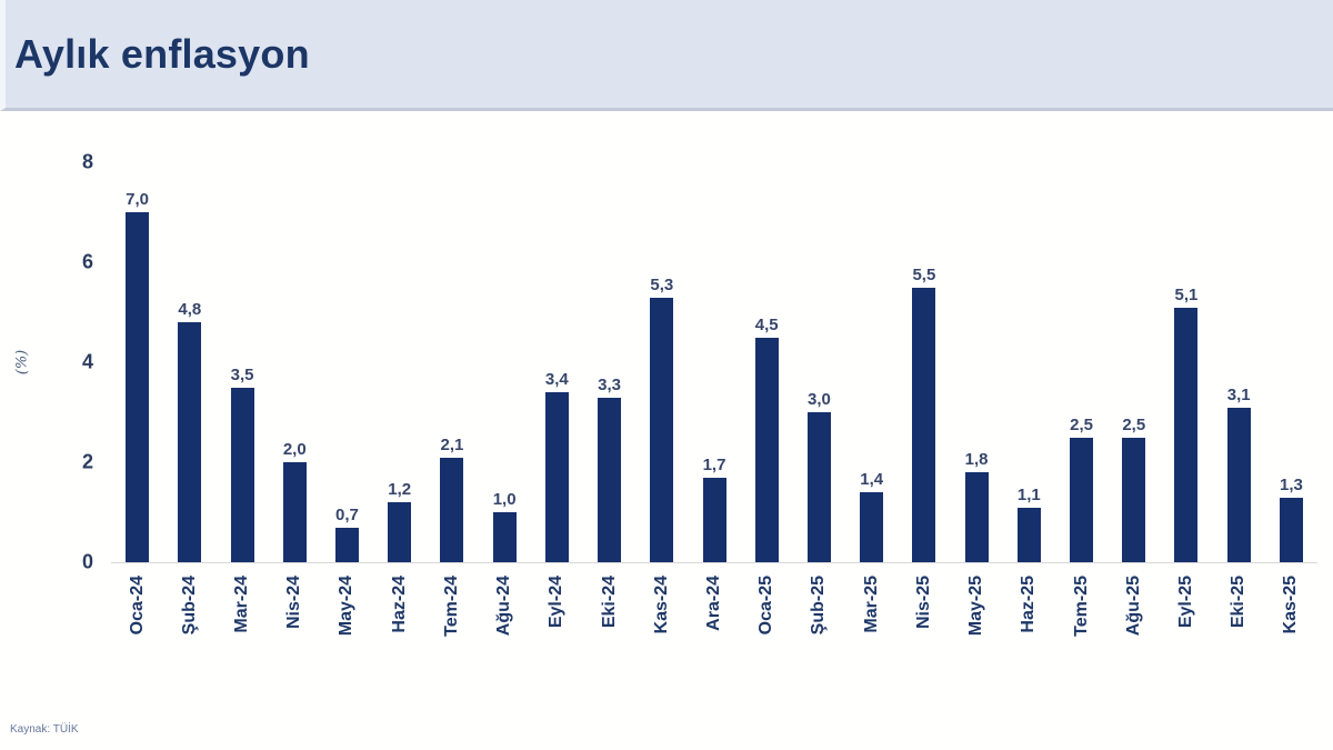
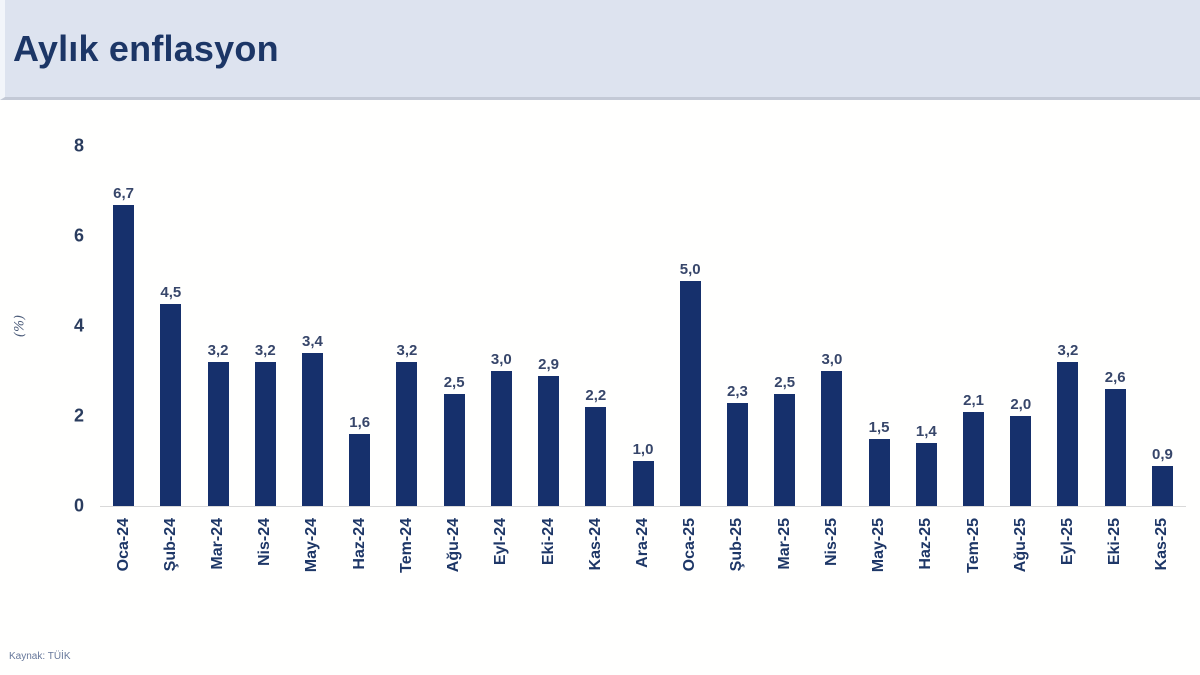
Oca-24: 7,0 -> 6,7
Şub-24: 4,8 -> 4,5
Mar-24: 3,5 -> 3,2
Nis-24: 2,0 -> 3,2
May-24: 0,7 -> 3,4
Haz-24: 1,2 -> 1,6
Tem-24: 2,1 -> 3,2
Ağu-24: 1,0 -> 2,5
Eyl-24: 3,4 -> 3,0
Eki-24: 3,3 -> 2,9
Kas-24: 5,3 -> 2,2
Ara-24: 1,7 -> 1,0
Oca-25: 4,5 -> 5,0
Şub-25: 3,0 -> 2,3
Mar-25: 1,4 -> 2,5
Nis-25: 5,5 -> 3,0
May-25: 1,8 -> 1,5
Haz-25: 1,1 -> 1,4
Tem-25: 2,5 -> 2,1
Ağu-25: 2,5 -> 2,0
Eyl-25: 5,1 -> 3,2
Eki-25: 3,1 -> 2,6
Kas-25: 1,3 -> 0,9
